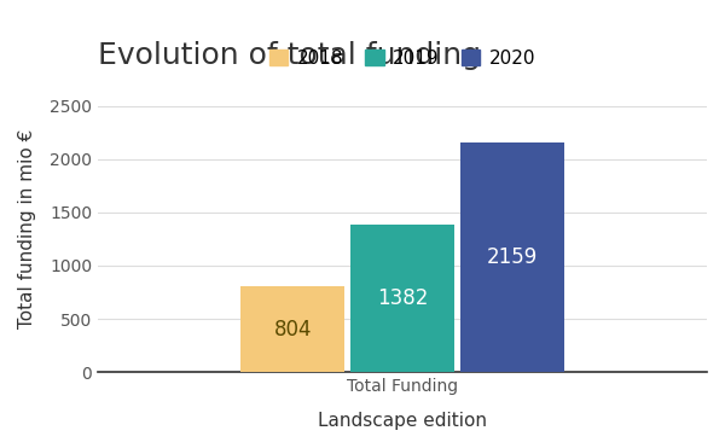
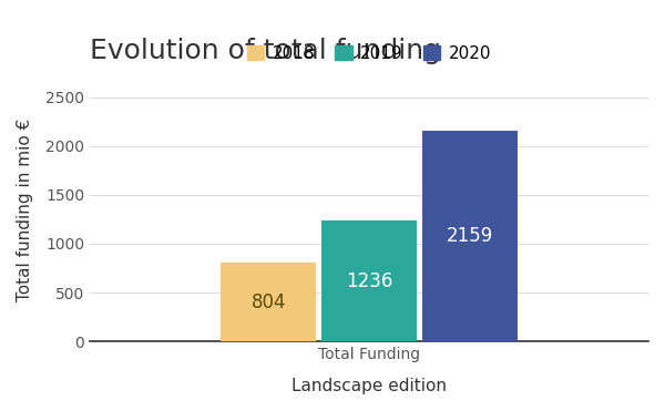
Total Funding: 1382 -> 1236
